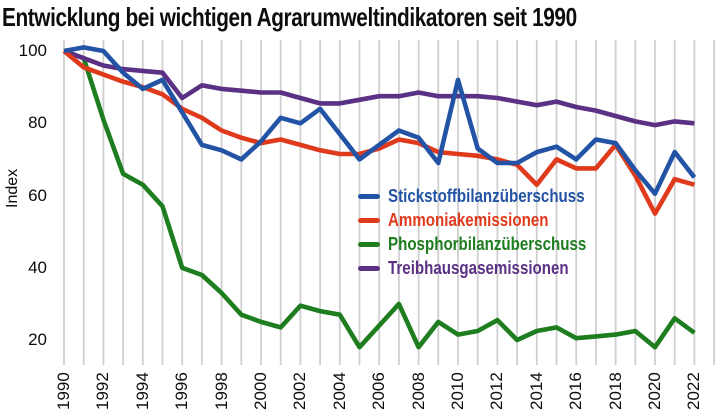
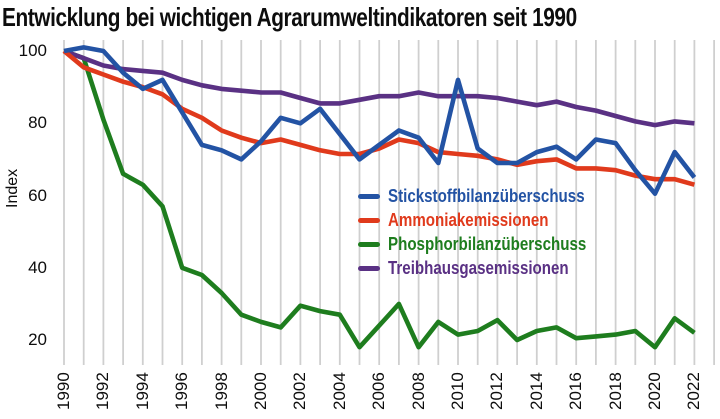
Treibhausgasemissionen/1996: 87 -> 92
Ammoniakemissionen/2014: 63 -> 70
Ammoniakemissionen/2018: 74 -> 67
Ammoniakemissionen/2020: 55 -> 64
